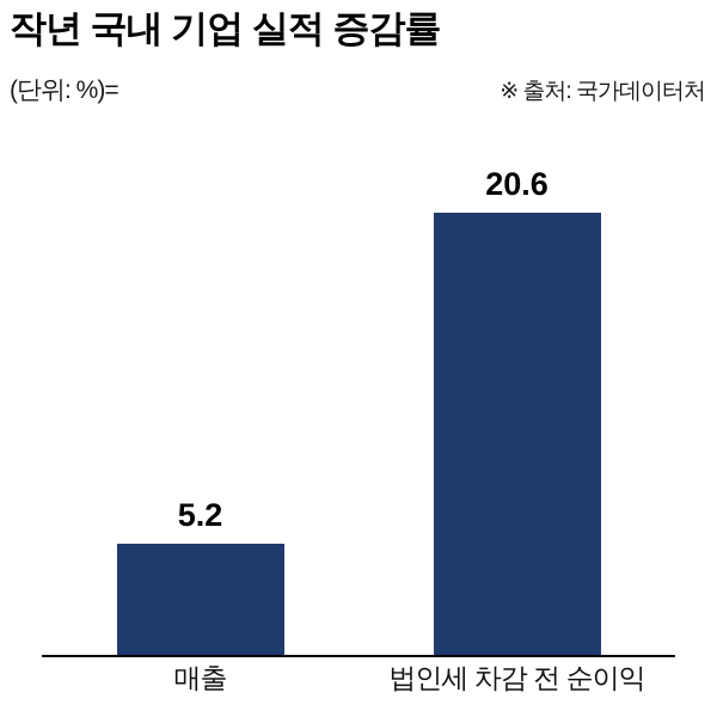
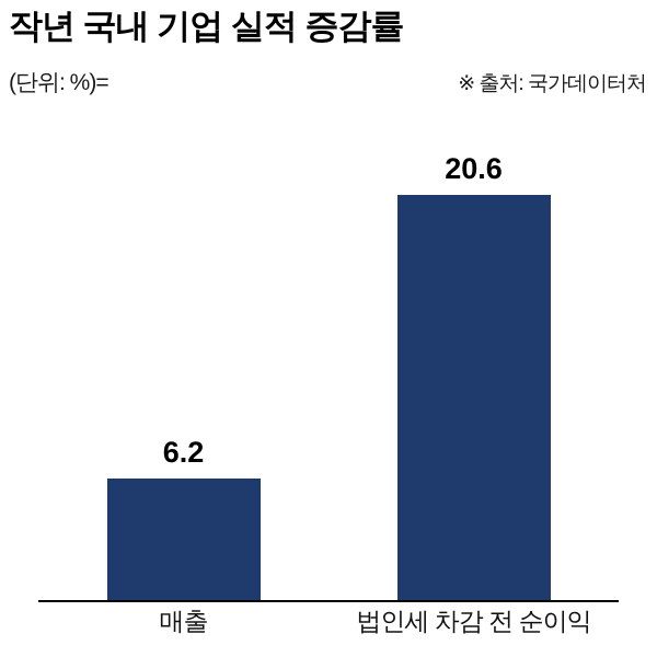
매출: 5.2 -> 6.2
